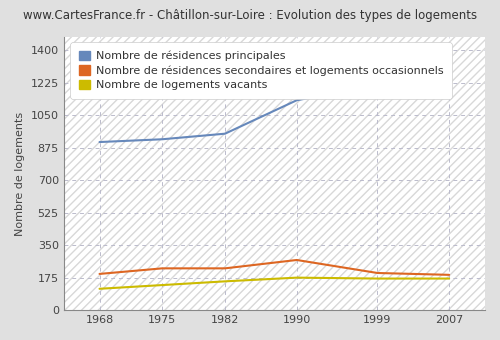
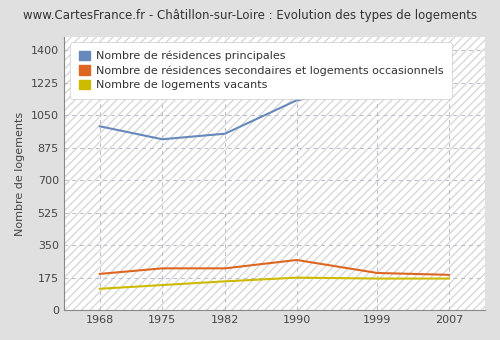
Nombre de résidences principales/1968: 900 -> 990
